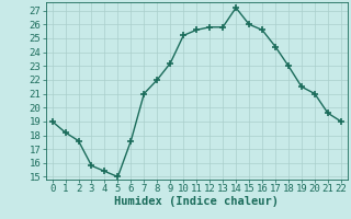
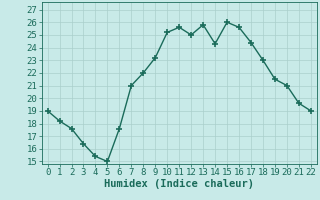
3: 15.8 -> 16.4
12: 25.8 -> 25.0
14: 27.2 -> 24.3
